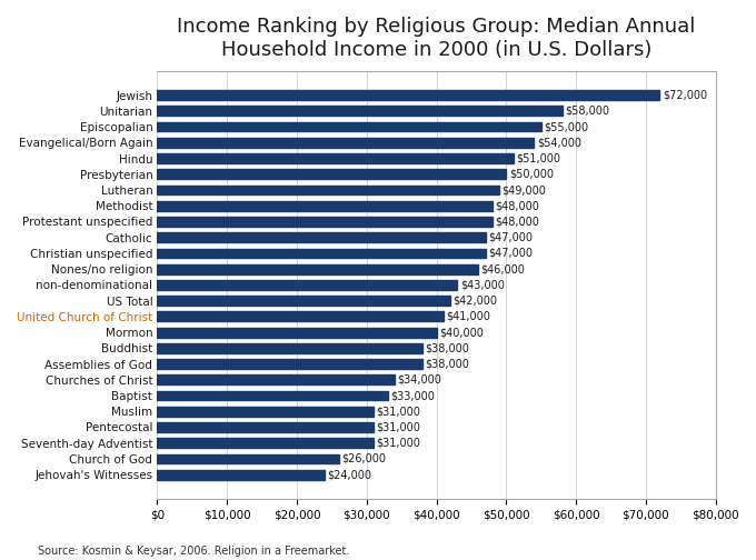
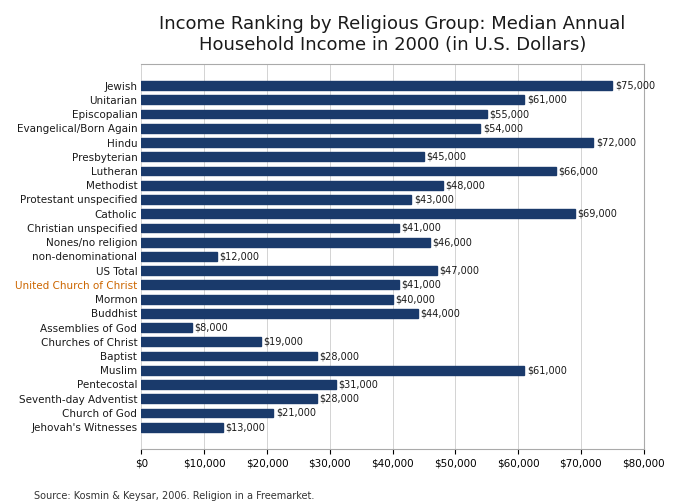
Jewish: $72,000 -> $75,000
Unitarian: $58,000 -> $61,000
Hindu: $51,000 -> $72,000
Presbyterian: $50,000 -> $45,000
Lutheran: $49,000 -> $66,000
Protestant unspecified: $48,000 -> $43,000
Catholic: $47,000 -> $69,000
Christian unspecified: $47,000 -> $41,000
non-denominational: $43,000 -> $12,000
US Total: $42,000 -> $47,000
Buddhist: $38,000 -> $44,000
Assemblies of God: $38,000 -> $8,000
Churches of Christ: $34,000 -> $19,000
Baptist: $33,000 -> $28,000
Muslim: $31,000 -> $61,000
Seventh-day Adventist: $31,000 -> $28,000
Church of God: $26,000 -> $21,000
Jehovah's Witnesses: $24,000 -> $13,000
